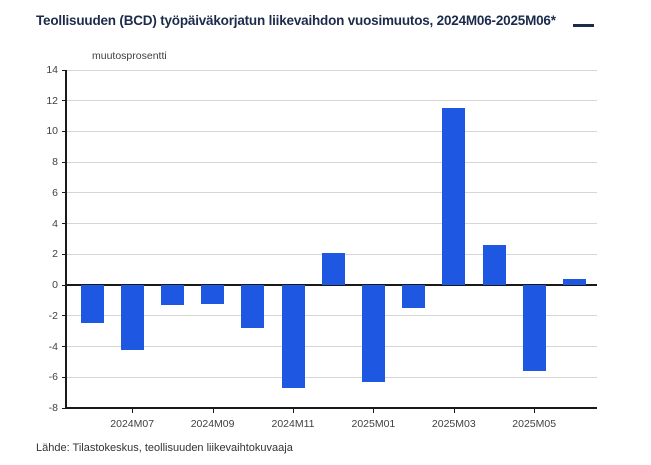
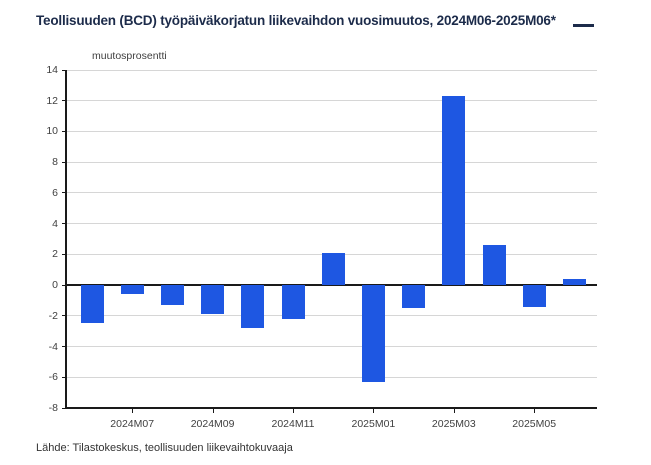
2024M07: -4.2 -> -0.6
2024M09: -1.2 -> -1.9
2024M11: -6.7 -> -2.2
2025M03: 11.5 -> 12.3
2025M05: -5.6 -> -1.4
